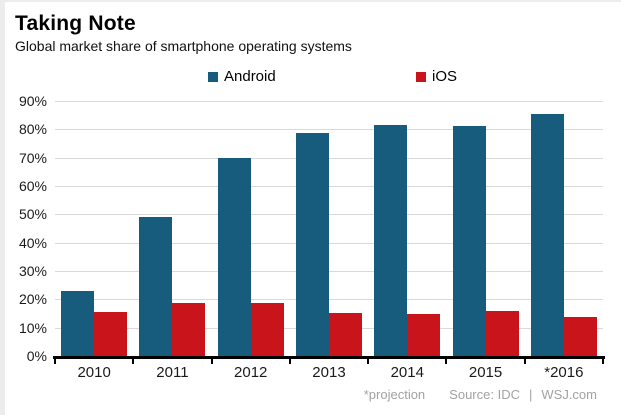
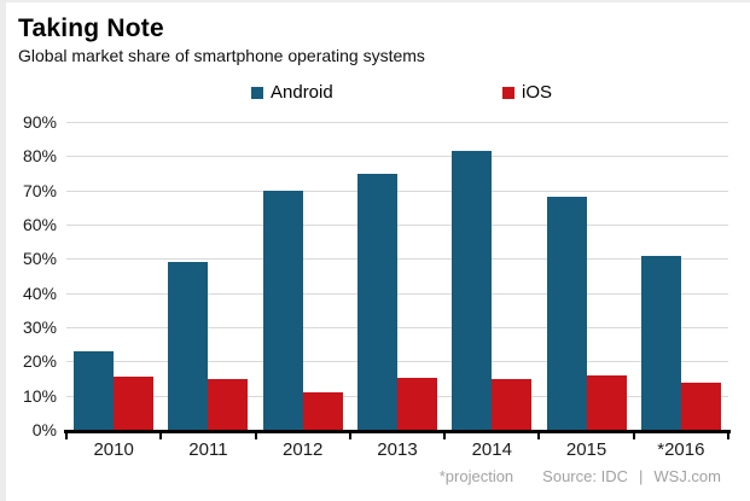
iOS/2011: 19% -> 15%
iOS/2012: 19% -> 11%
Android/2013: 79% -> 75%
Android/2015: 81% -> 68%
Android/*2016: 85% -> 51%
